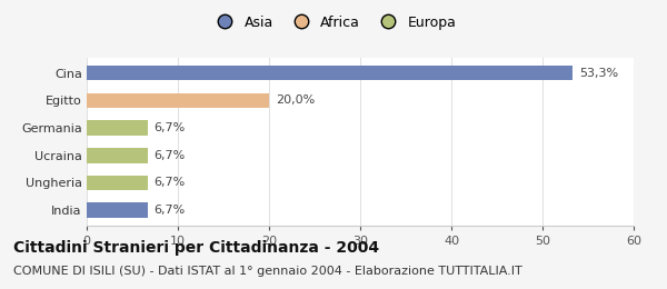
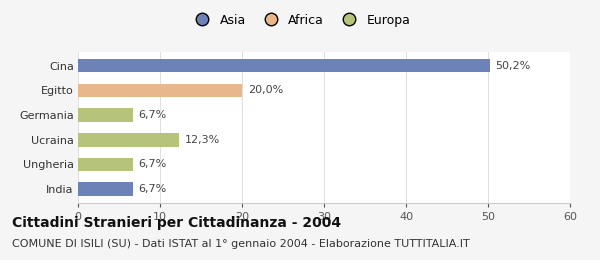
Cina: 53,3% -> 50,2%
Ucraina: 6,7% -> 12,3%
